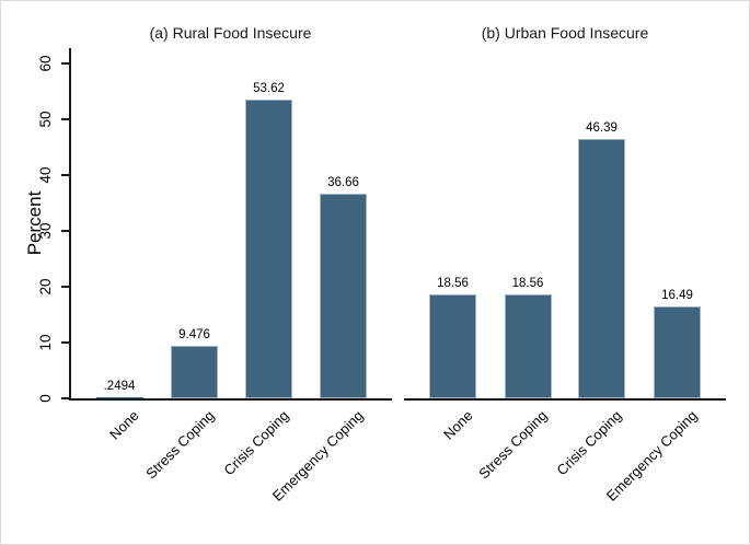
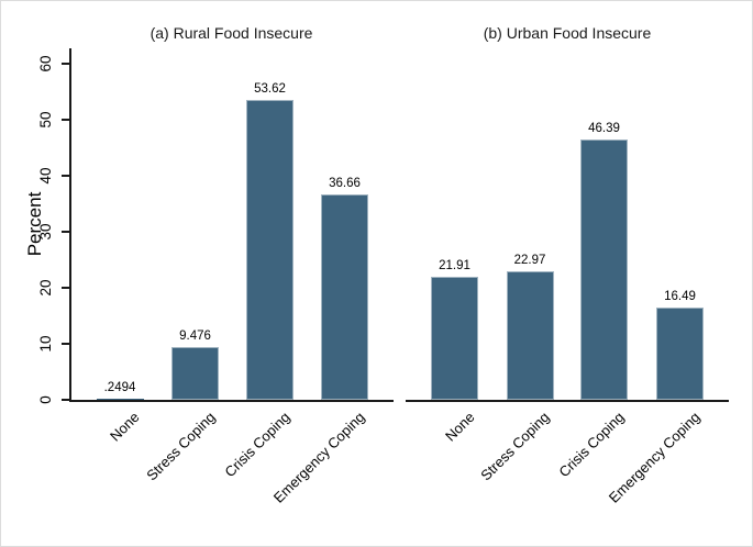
(b) Urban Food Insecure/None: 18.56 -> 21.91
(b) Urban Food Insecure/Stress Coping: 18.56 -> 22.97
